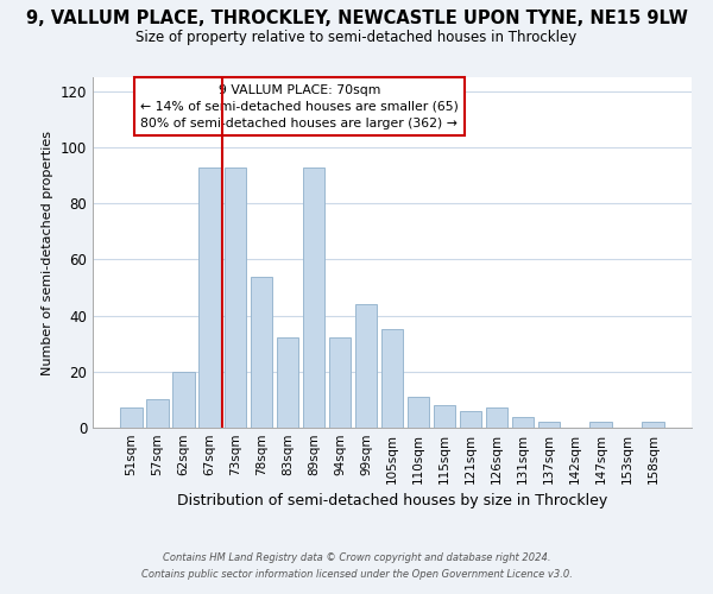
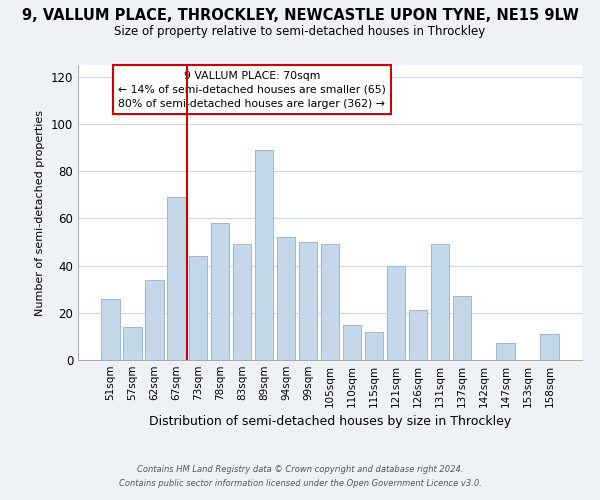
51sqm: 7 -> 26
57sqm: 10 -> 14
62sqm: 20 -> 34
67sqm: 93 -> 69
73sqm: 93 -> 44
78sqm: 54 -> 58
83sqm: 32 -> 49
89sqm: 93 -> 89
94sqm: 32 -> 52
99sqm: 44 -> 50
105sqm: 35 -> 49
110sqm: 11 -> 15
115sqm: 8 -> 12
121sqm: 6 -> 40
126sqm: 7 -> 21
131sqm: 4 -> 49
137sqm: 2 -> 27
147sqm: 2 -> 7
158sqm: 2 -> 11
